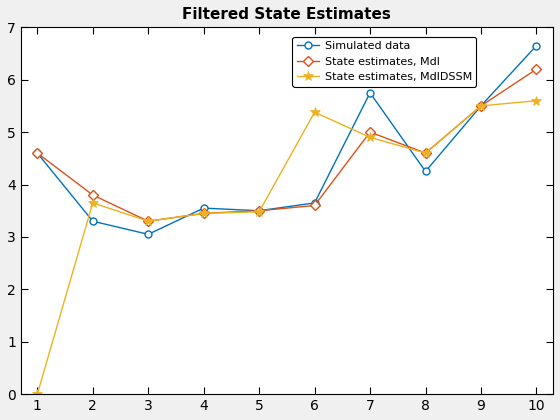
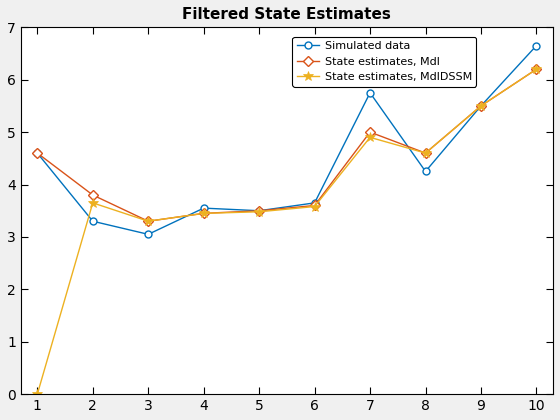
State estimates, MdlDSSM/6: 5.38 -> 3.58
State estimates, MdlDSSM/10: 5.60 -> 6.20
